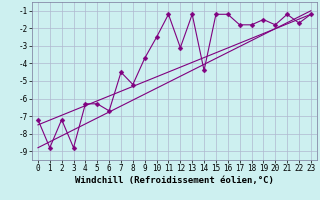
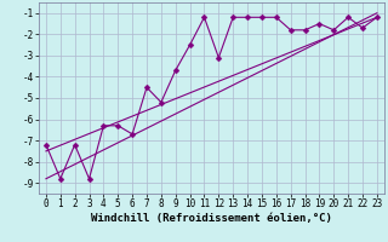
14: -4.4 -> -1.2
